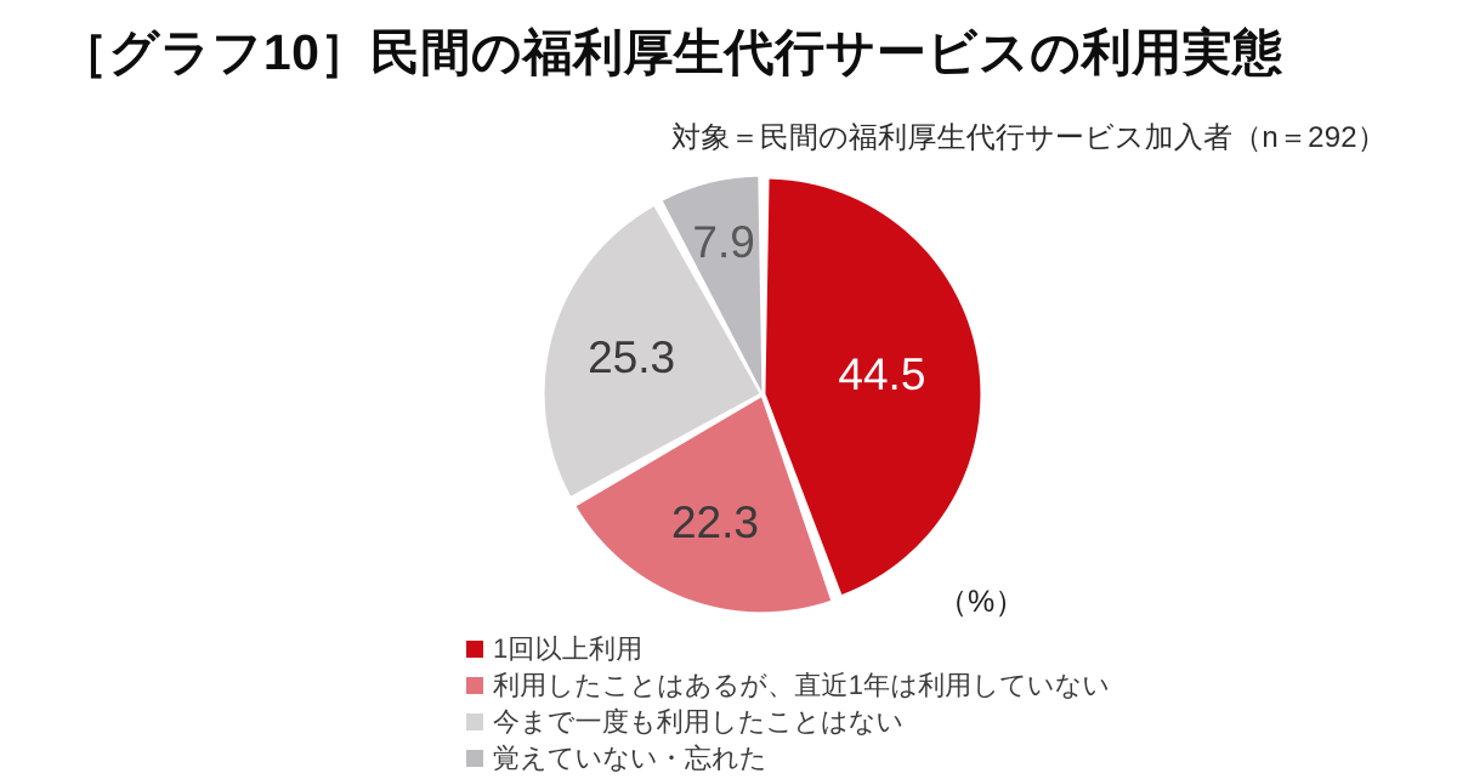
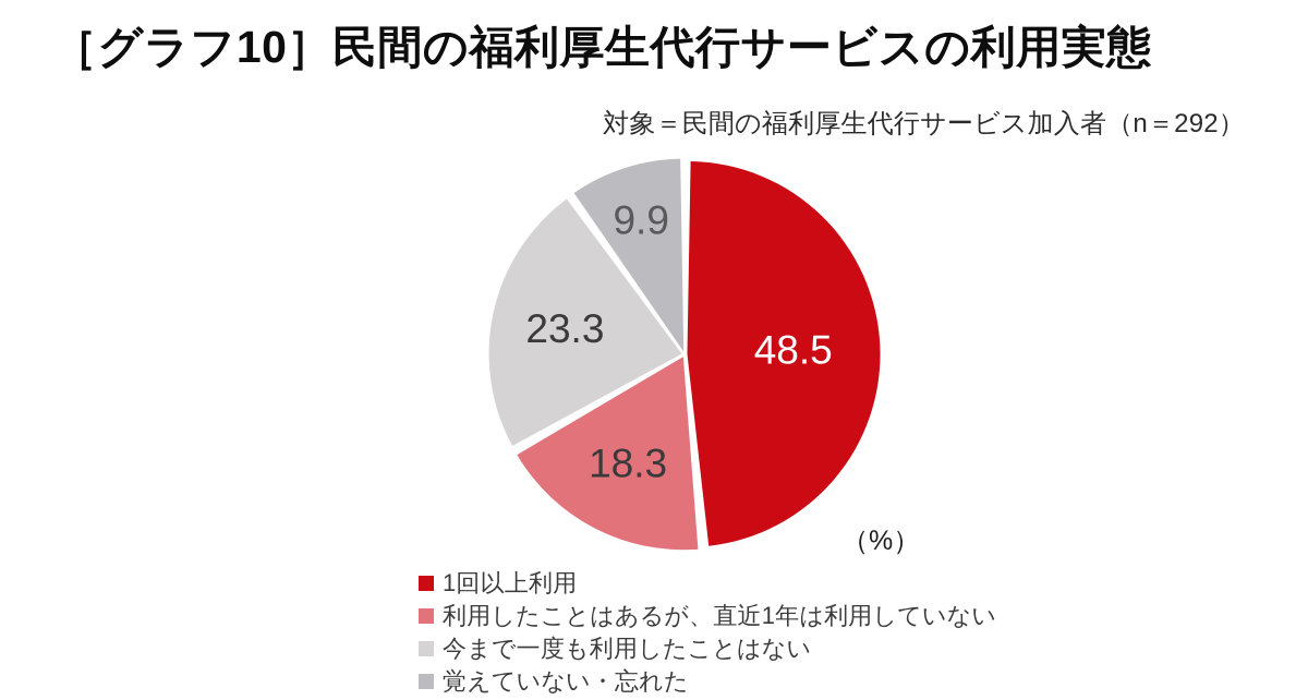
1回以上利用: 44.5 -> 48.5
利用したことはあるが、直近1年は利用していない: 22.3 -> 18.3
今まで一度も利用したことはない: 25.3 -> 23.3
覚えていない・忘れた: 7.9 -> 9.9
